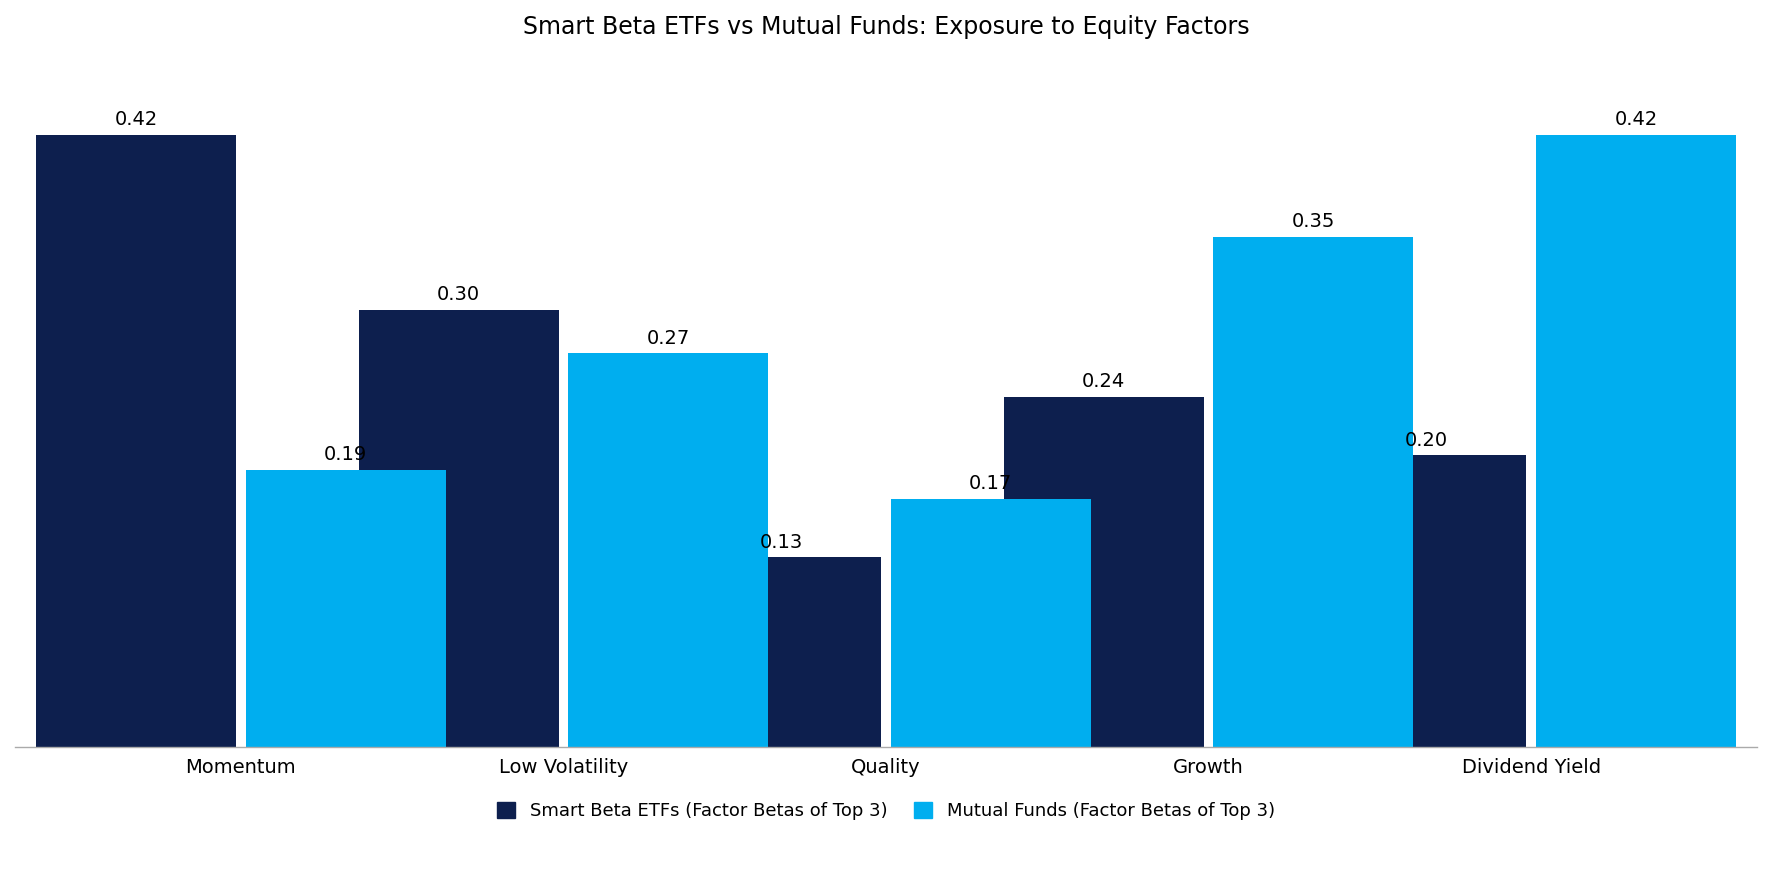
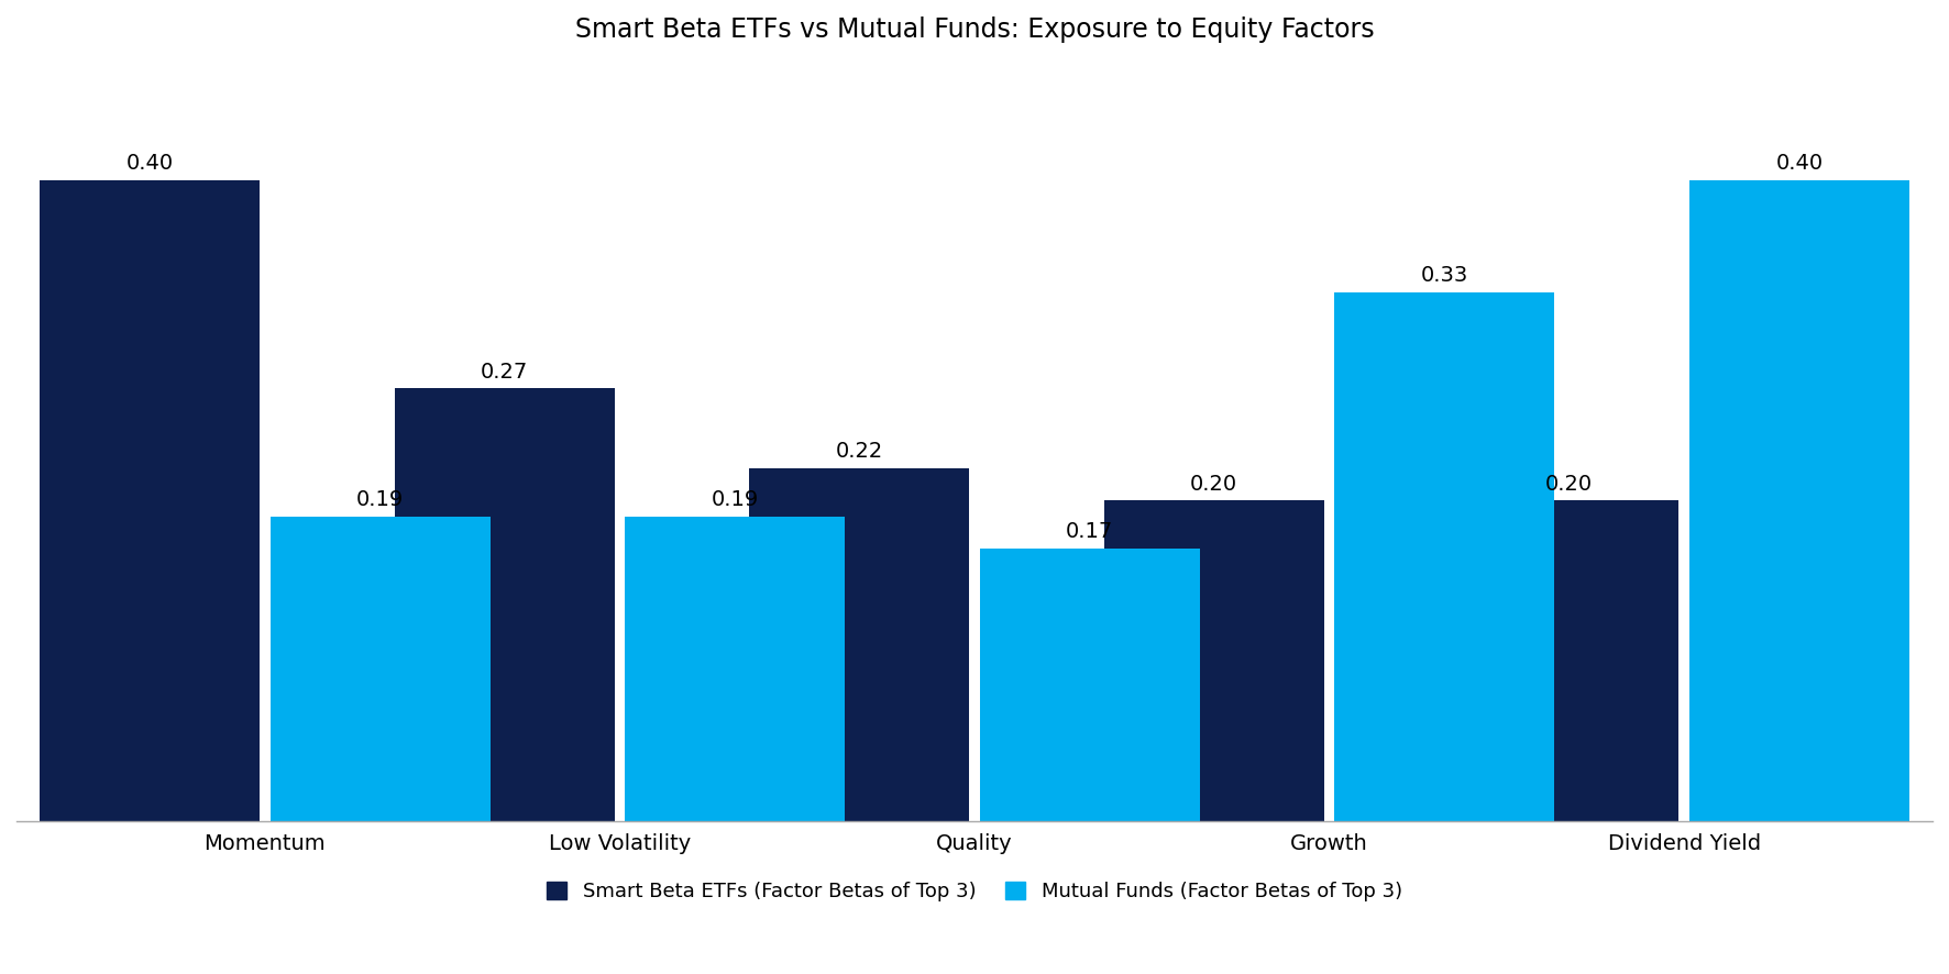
Smart Beta ETFs (Factor Betas of Top 3)/Momentum: 0.42 -> 0.40
Smart Beta ETFs (Factor Betas of Top 3)/Low Volatility: 0.30 -> 0.27
Mutual Funds (Factor Betas of Top 3)/Low Volatility: 0.27 -> 0.19
Smart Beta ETFs (Factor Betas of Top 3)/Quality: 0.13 -> 0.22
Smart Beta ETFs (Factor Betas of Top 3)/Growth: 0.24 -> 0.20
Mutual Funds (Factor Betas of Top 3)/Growth: 0.35 -> 0.33
Mutual Funds (Factor Betas of Top 3)/Dividend Yield: 0.42 -> 0.40
